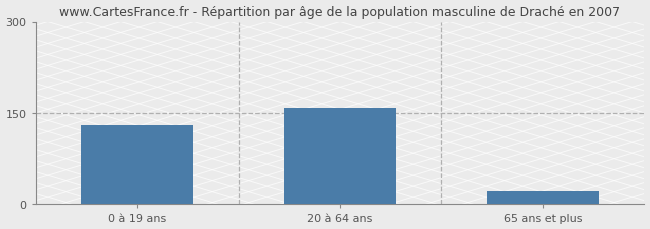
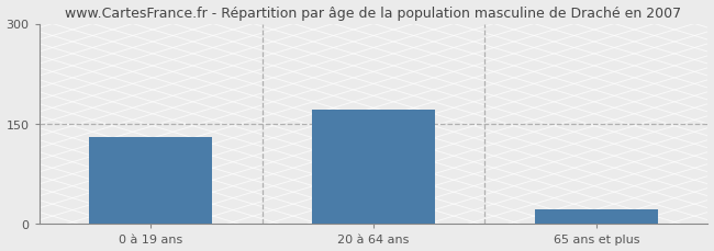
20 à 64 ans: 158 -> 172
